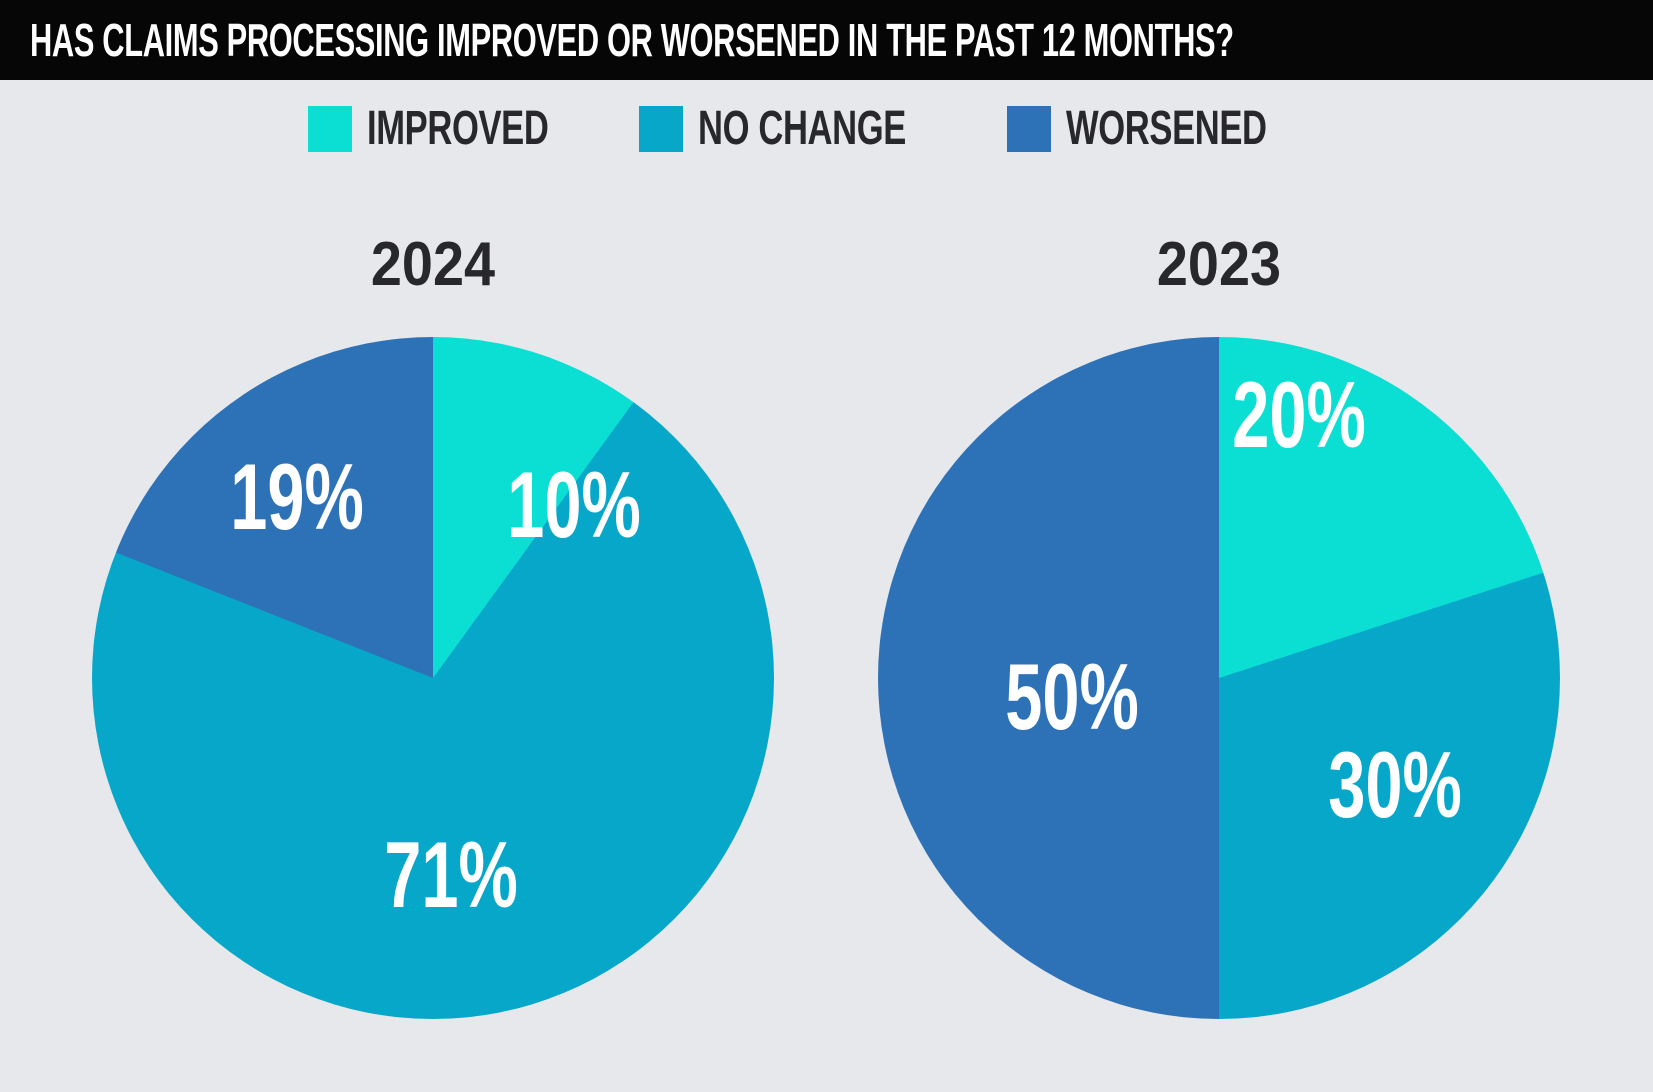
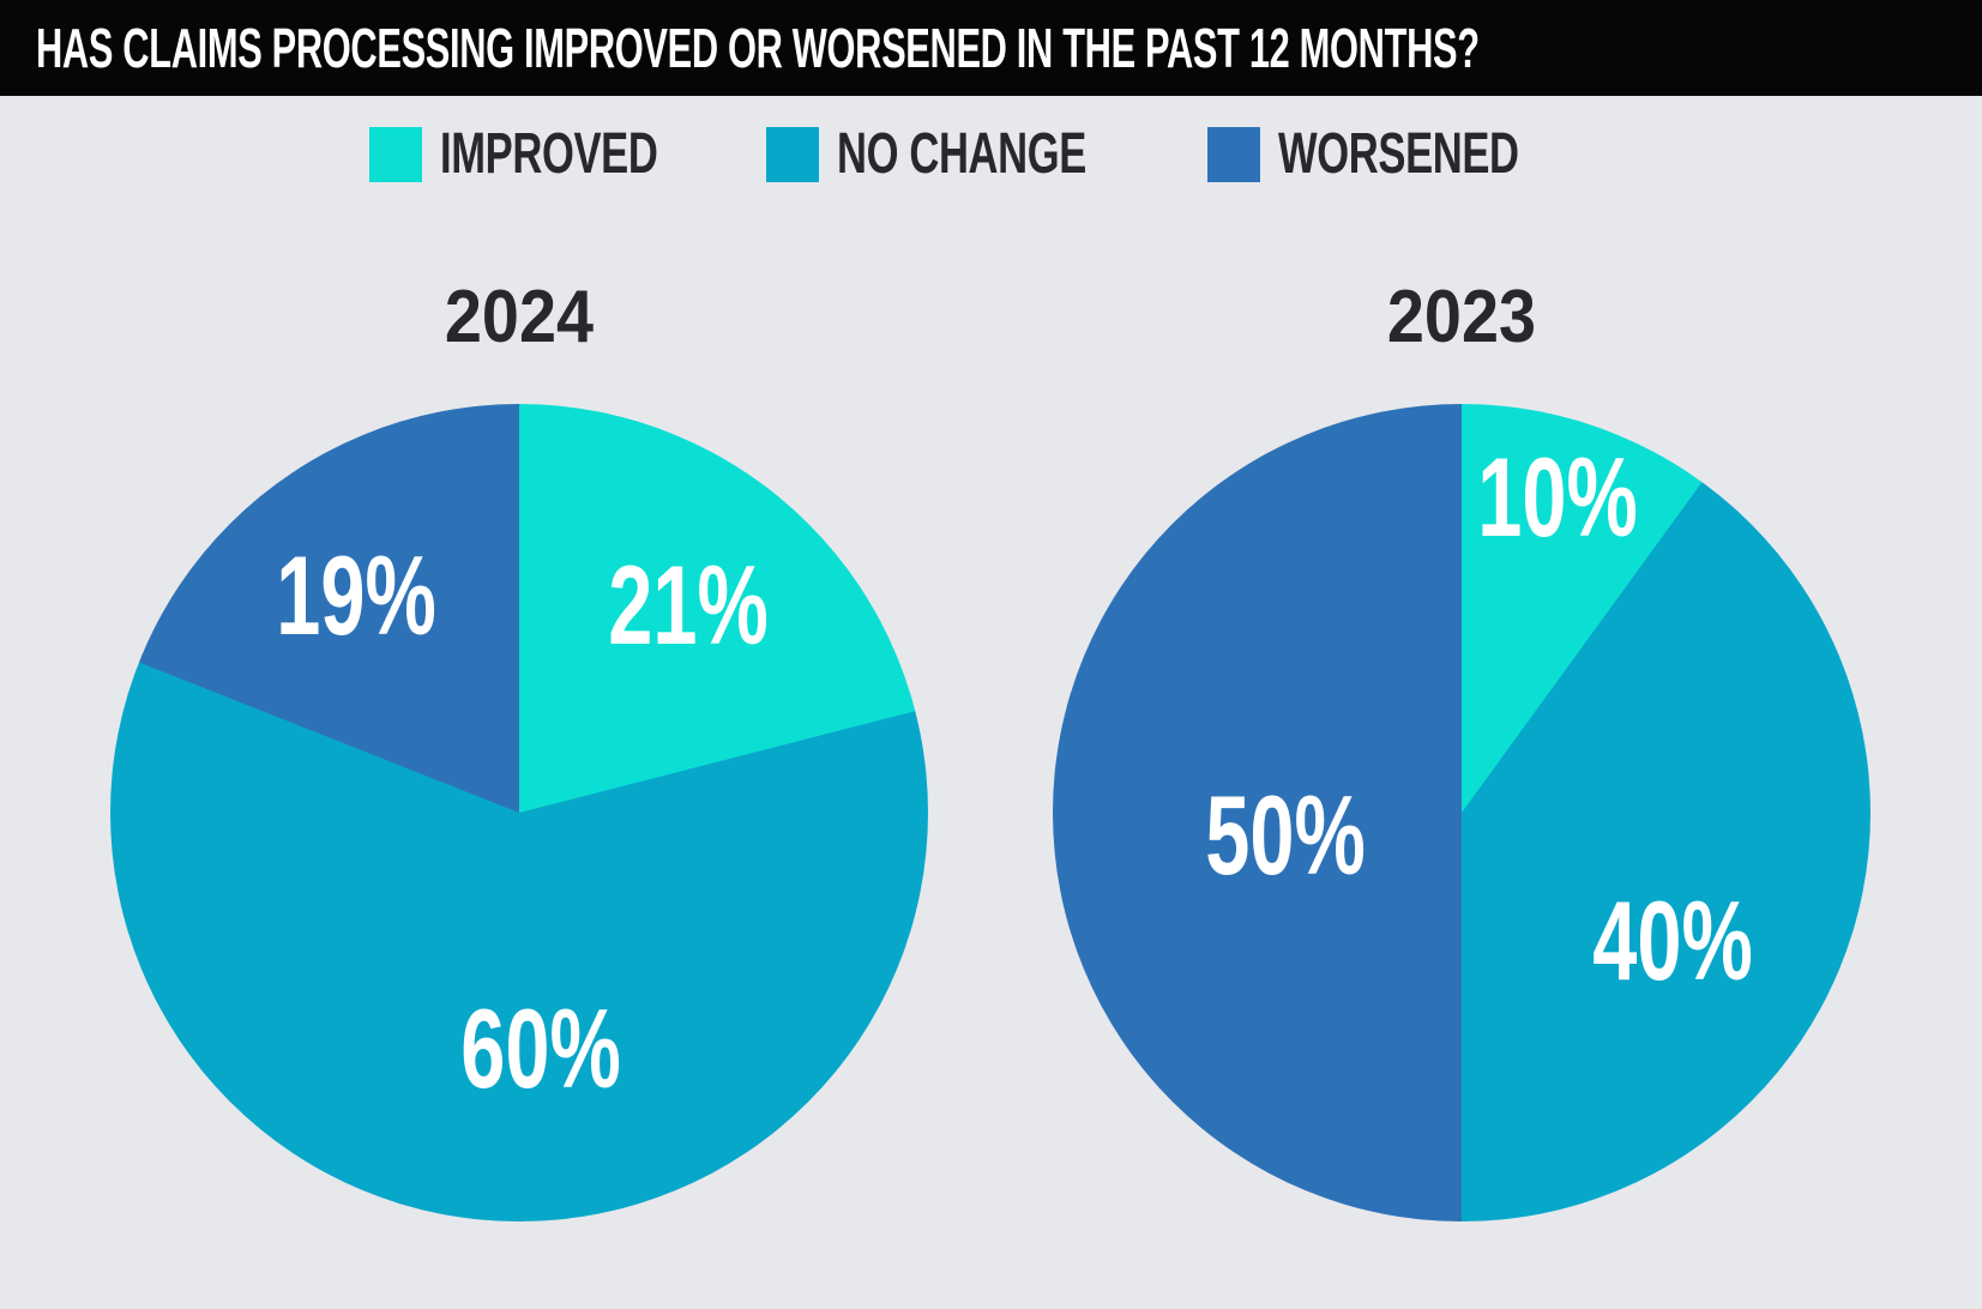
2024/IMPROVED: 10% -> 21%
2024/NO CHANGE: 71% -> 60%
2023/IMPROVED: 20% -> 10%
2023/NO CHANGE: 30% -> 40%
